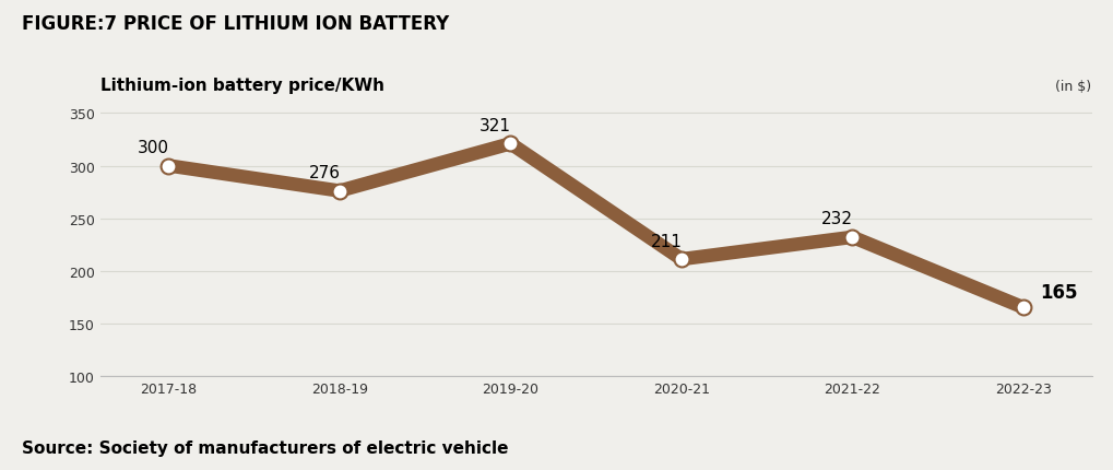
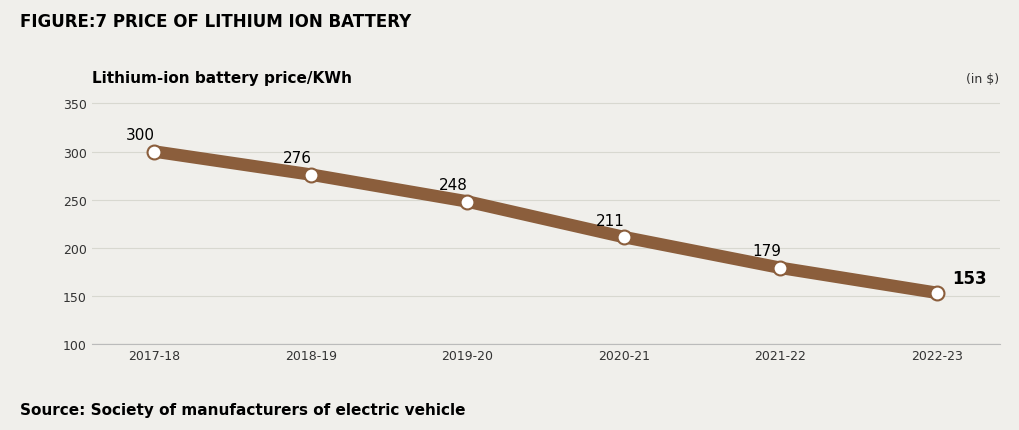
2019-20: 321 -> 248
2021-22: 232 -> 179
2022-23: 165 -> 153
